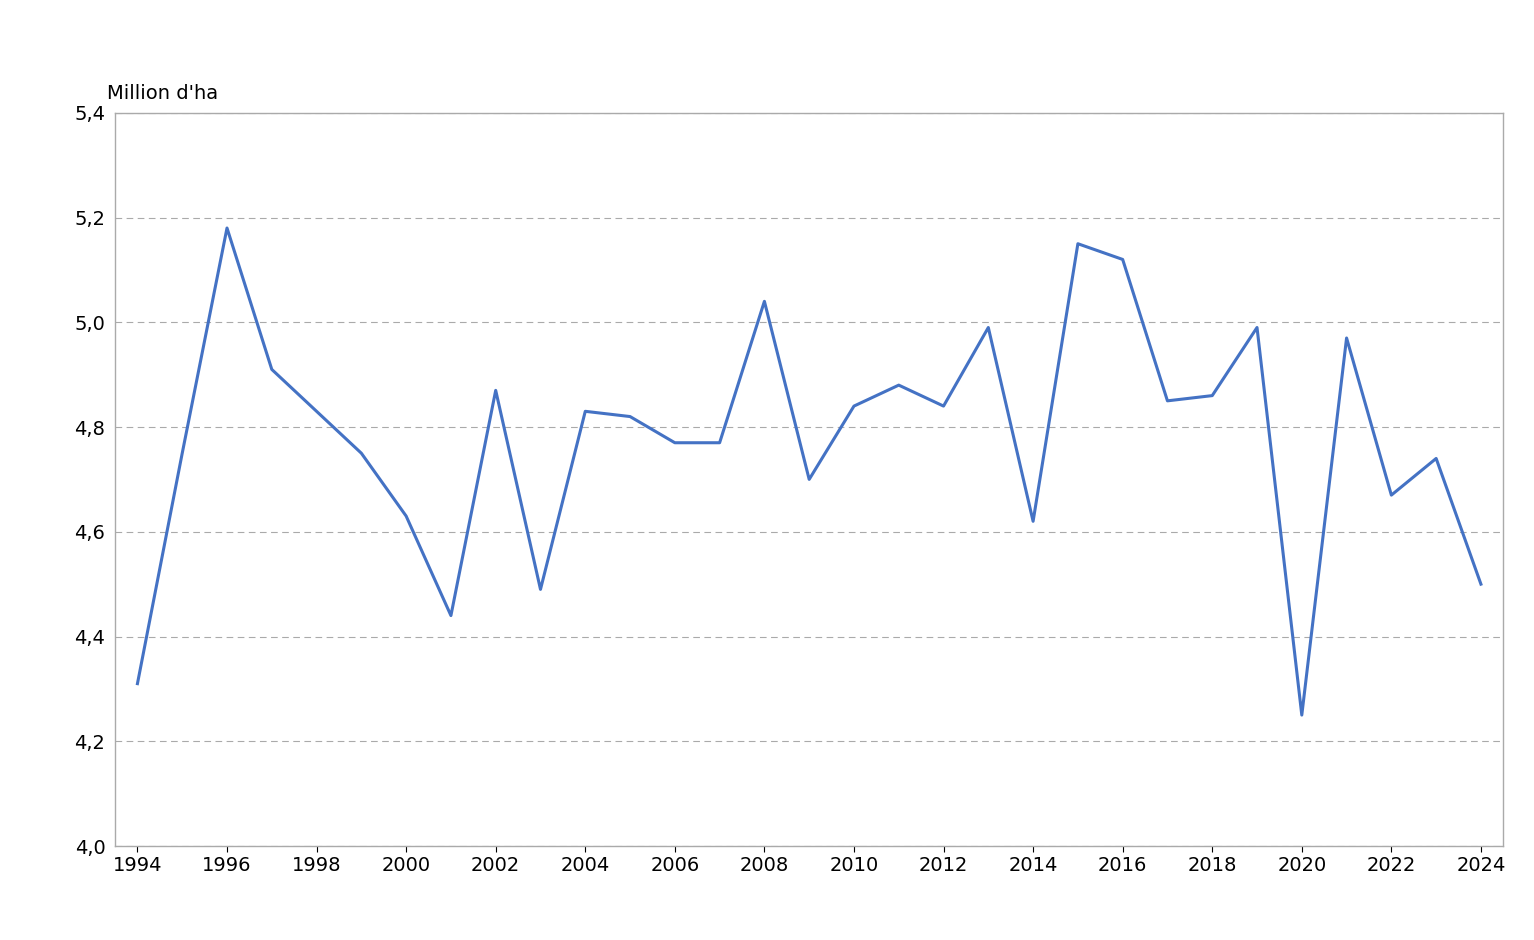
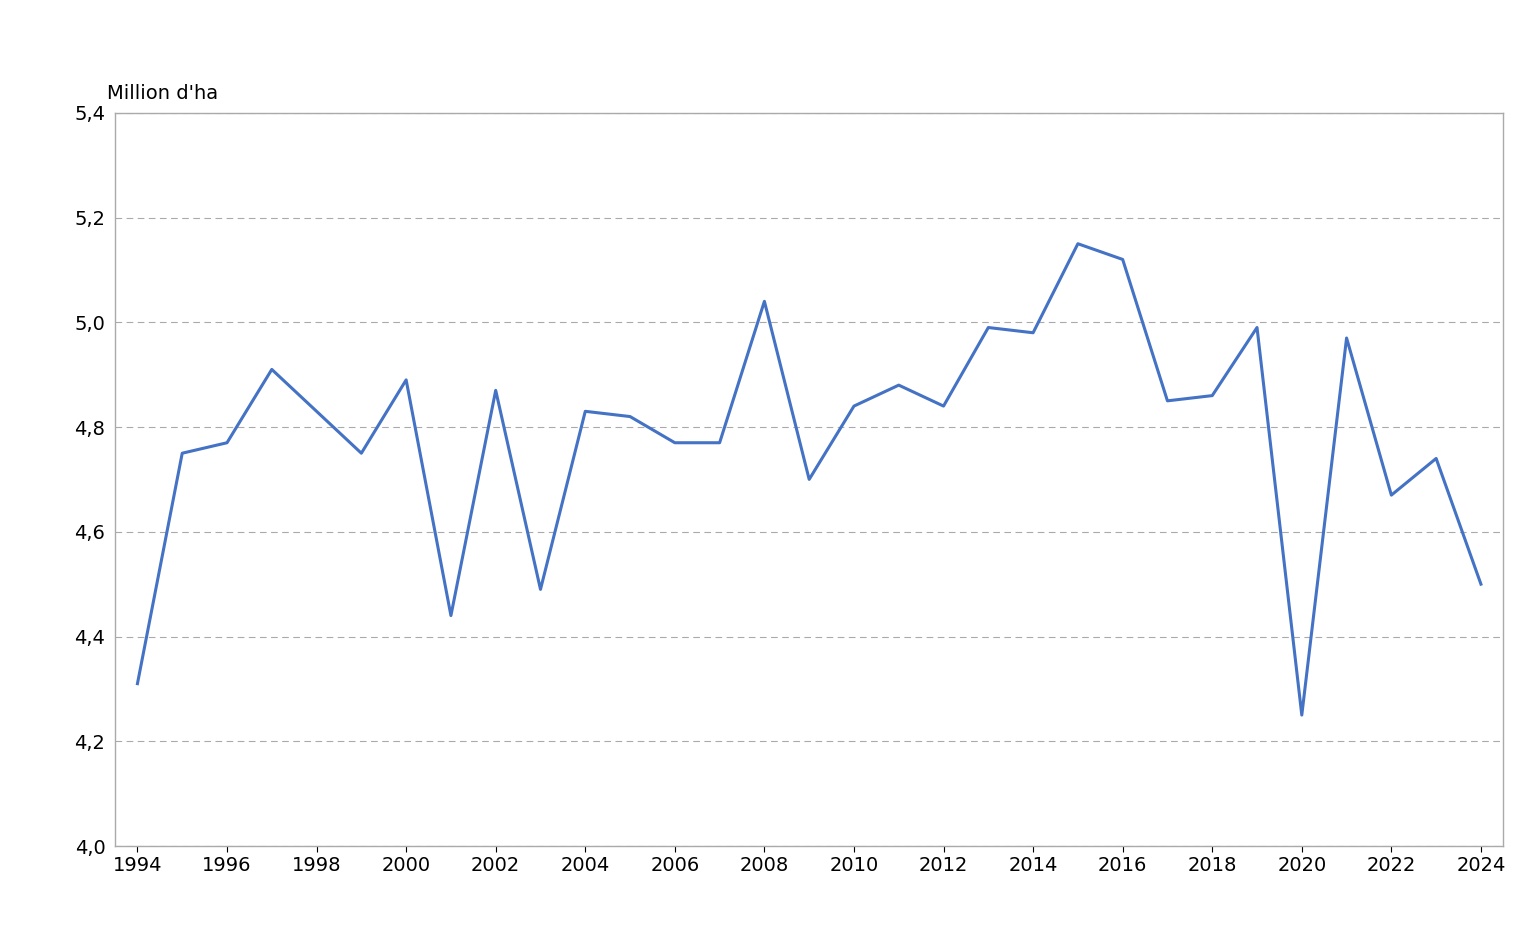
1996: 5,18 -> 4,77
2000: 4,63 -> 4,89
2014: 4,62 -> 4,98
